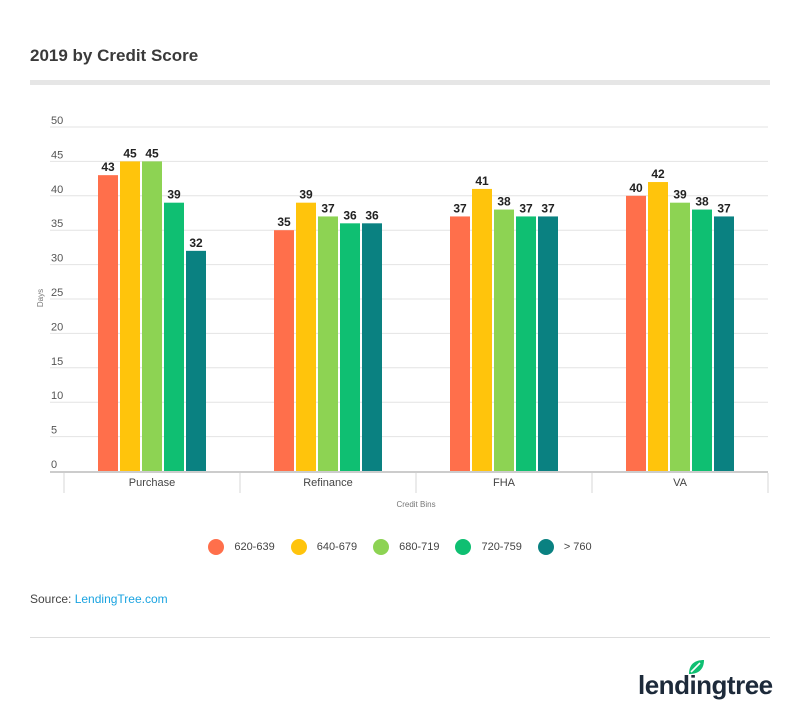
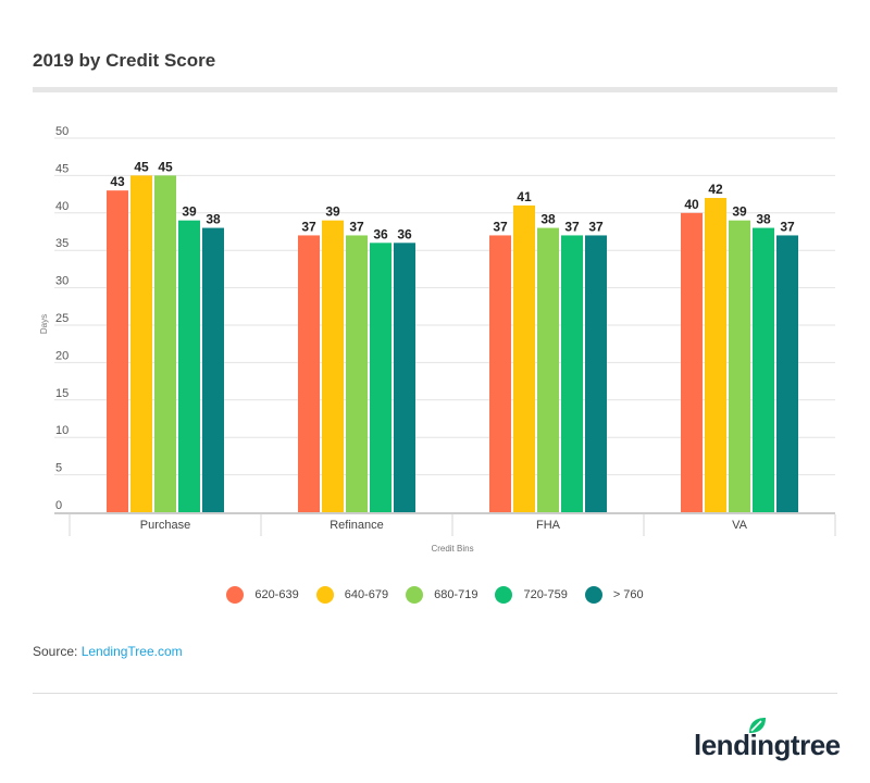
> 760/Purchase: 32 -> 38
620-639/Refinance: 35 -> 37
